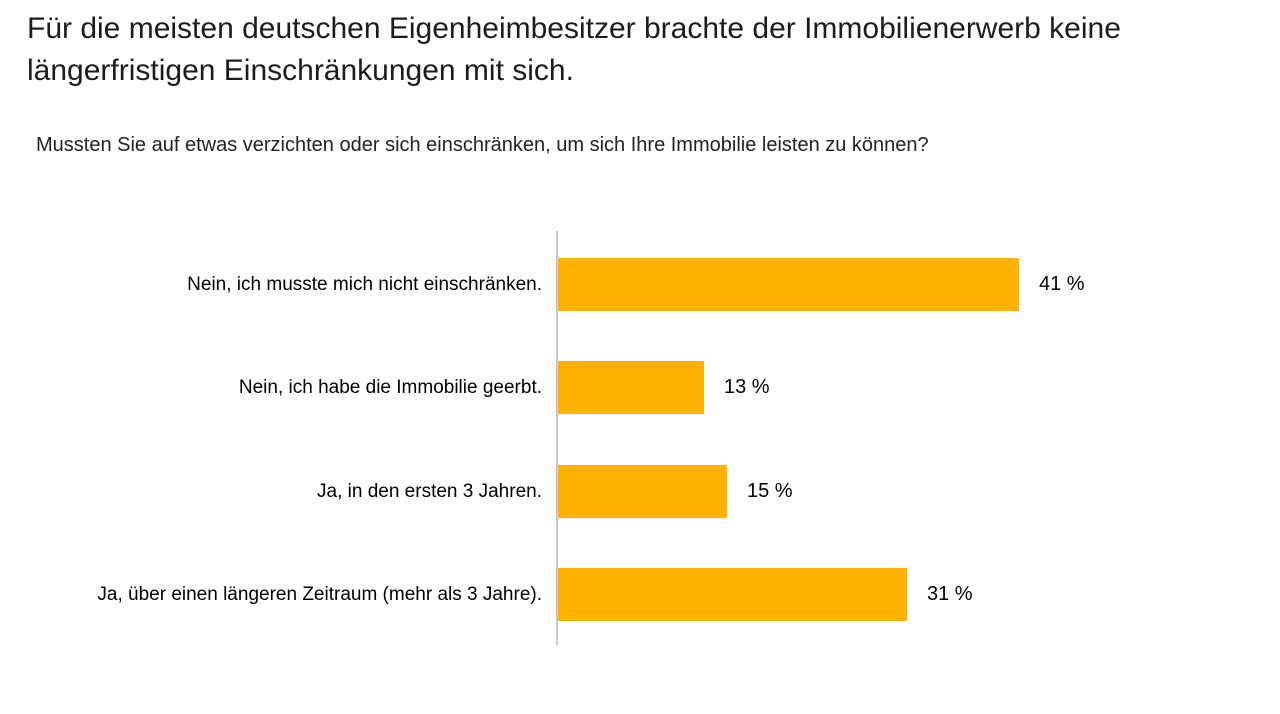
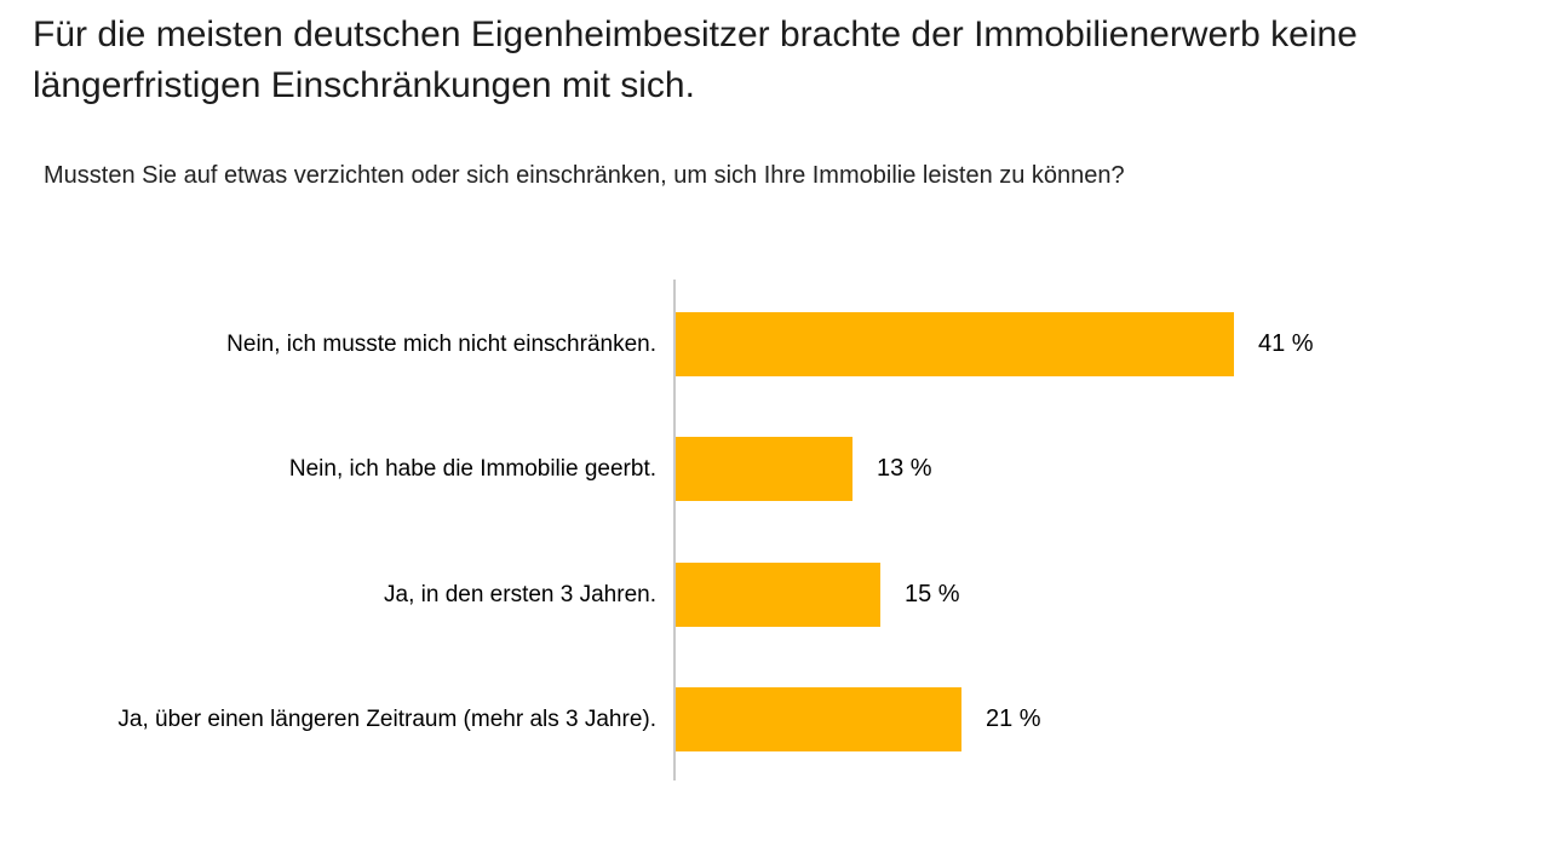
Ja, über einen längeren Zeitraum (mehr als 3 Jahre).: 31 -> 21
